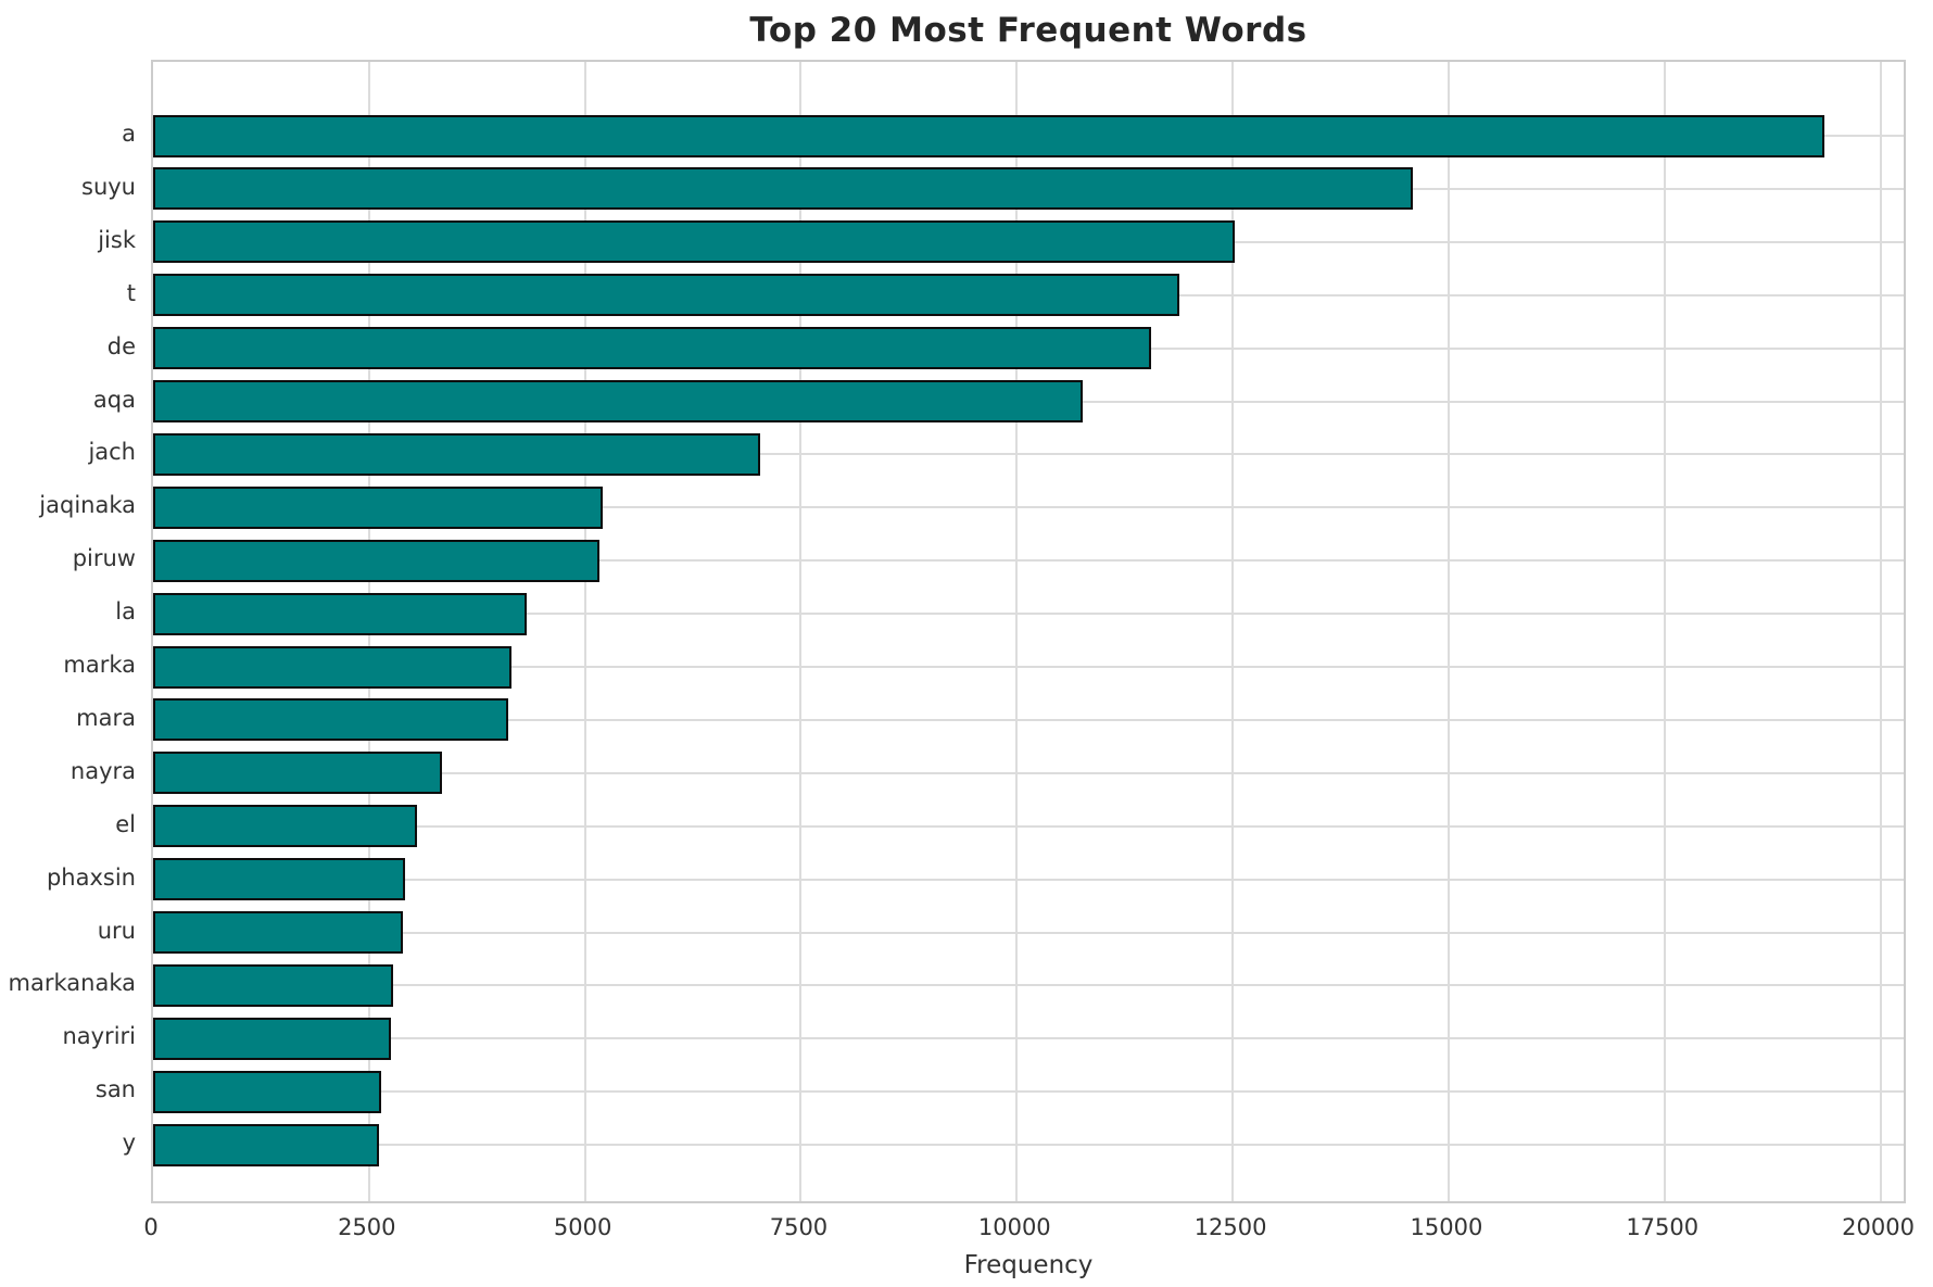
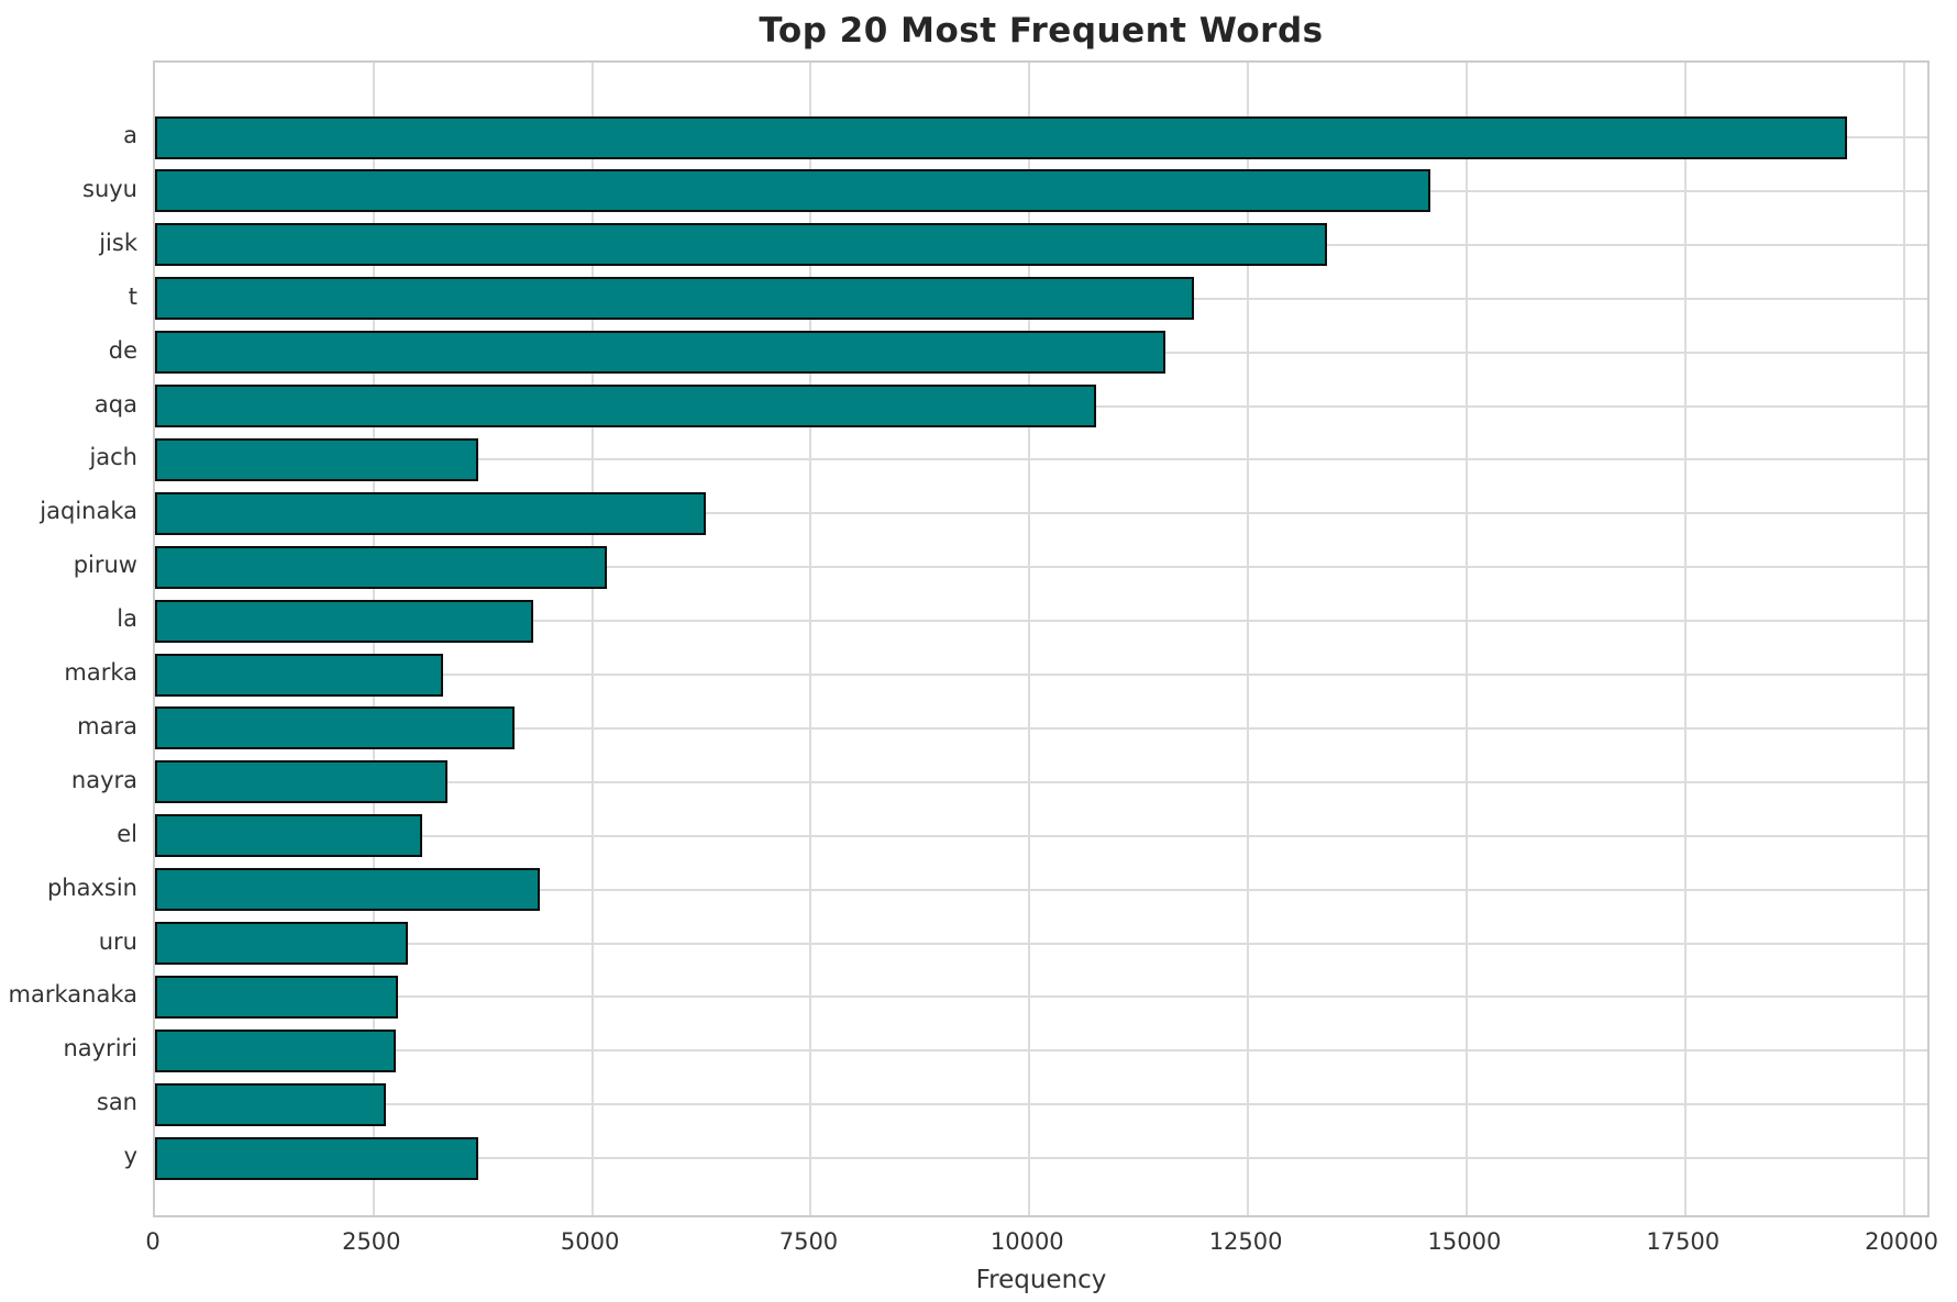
jisk: 12500 -> 13400
jach: 7000 -> 3700
jaqinaka: 5200 -> 6300
marka: 4200 -> 3300
phaxsin: 2900 -> 4400
y: 2600 -> 3700
